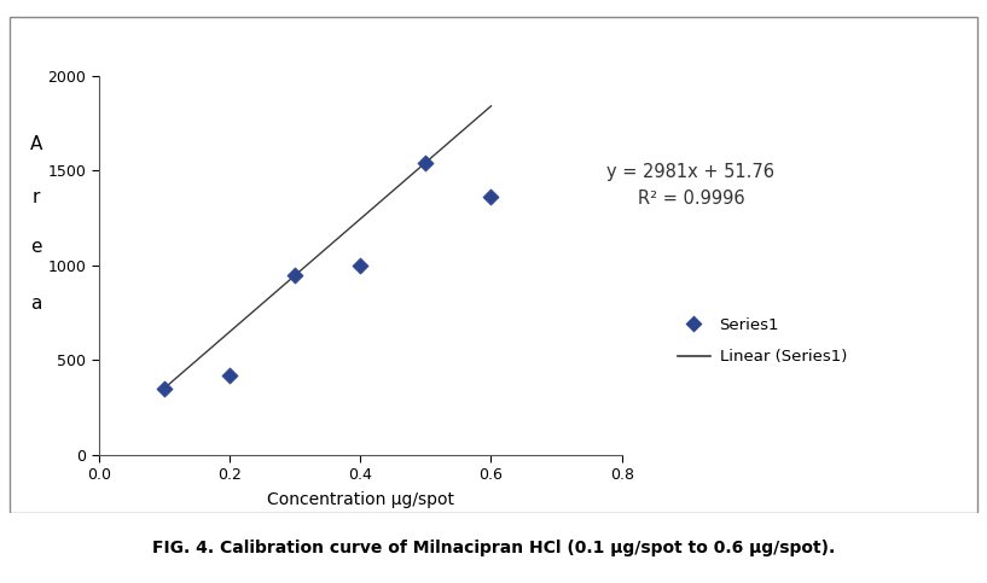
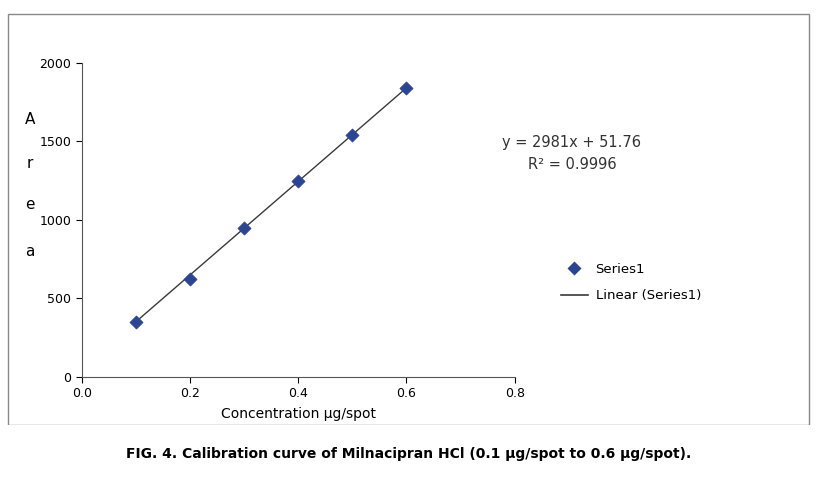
Series1/0.2: 420 -> 620
Series1/0.4: 1000 -> 1250
Series1/0.6: 1360 -> 1840
